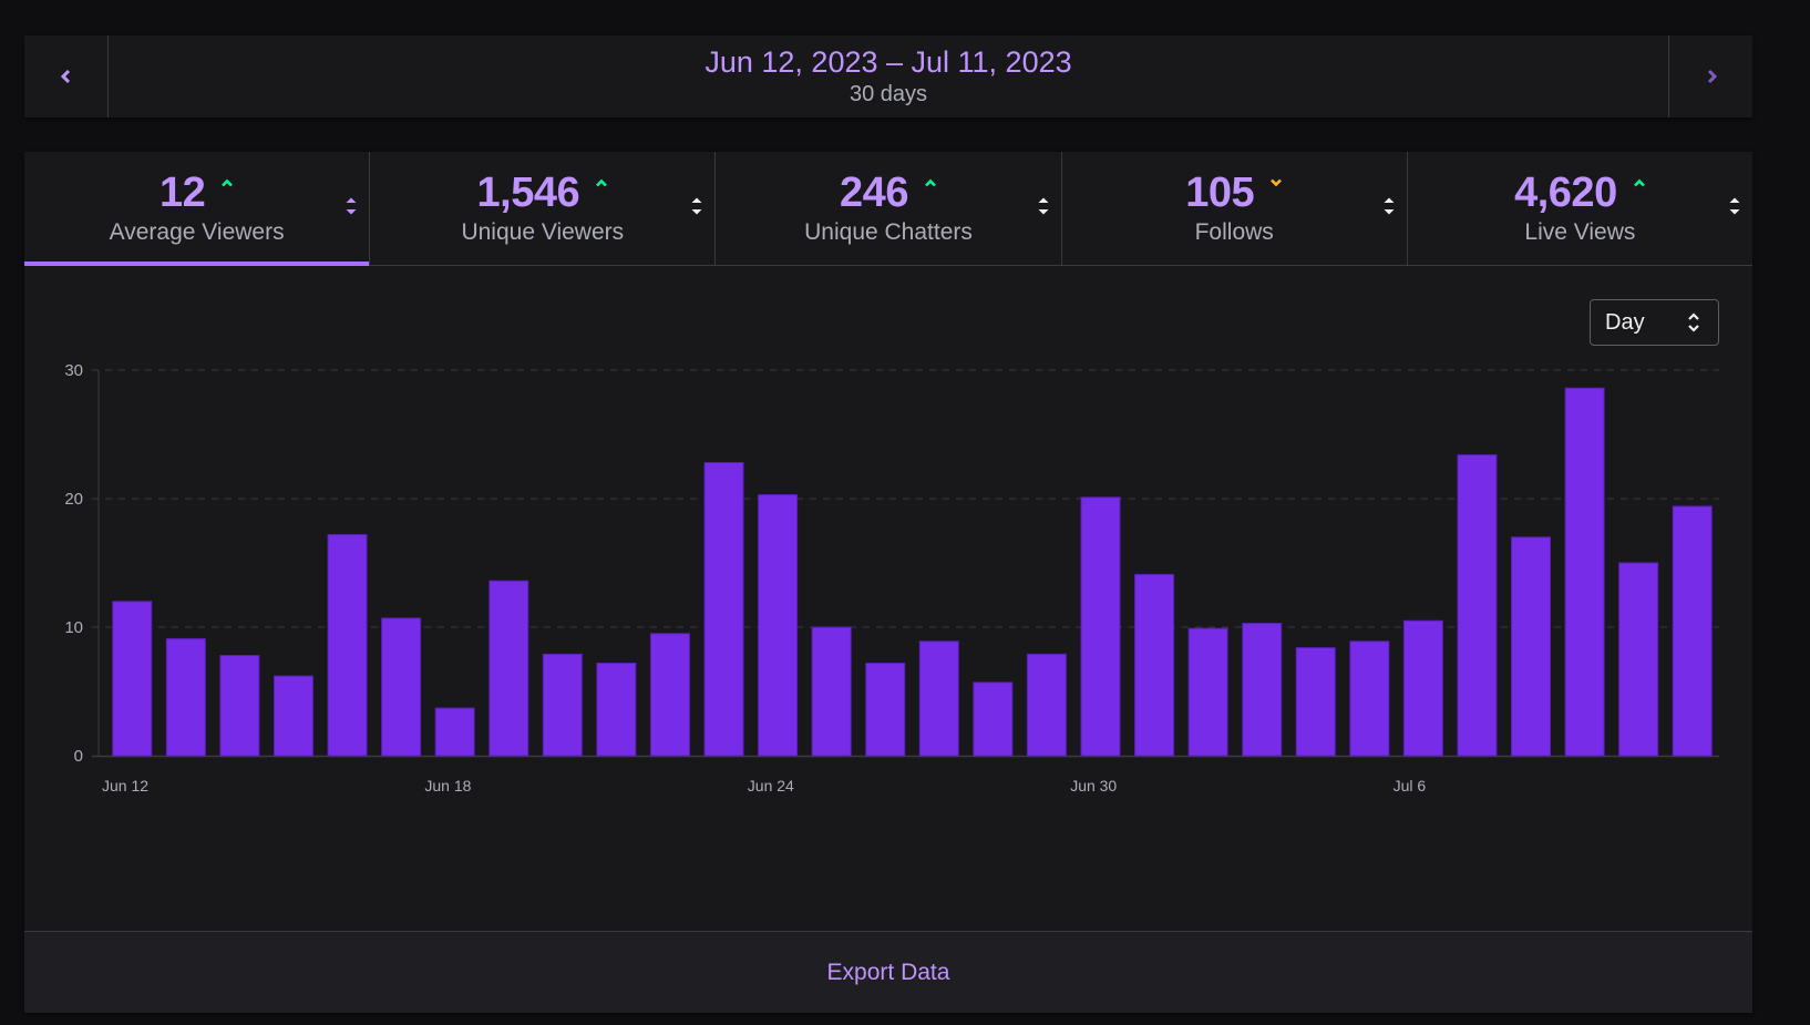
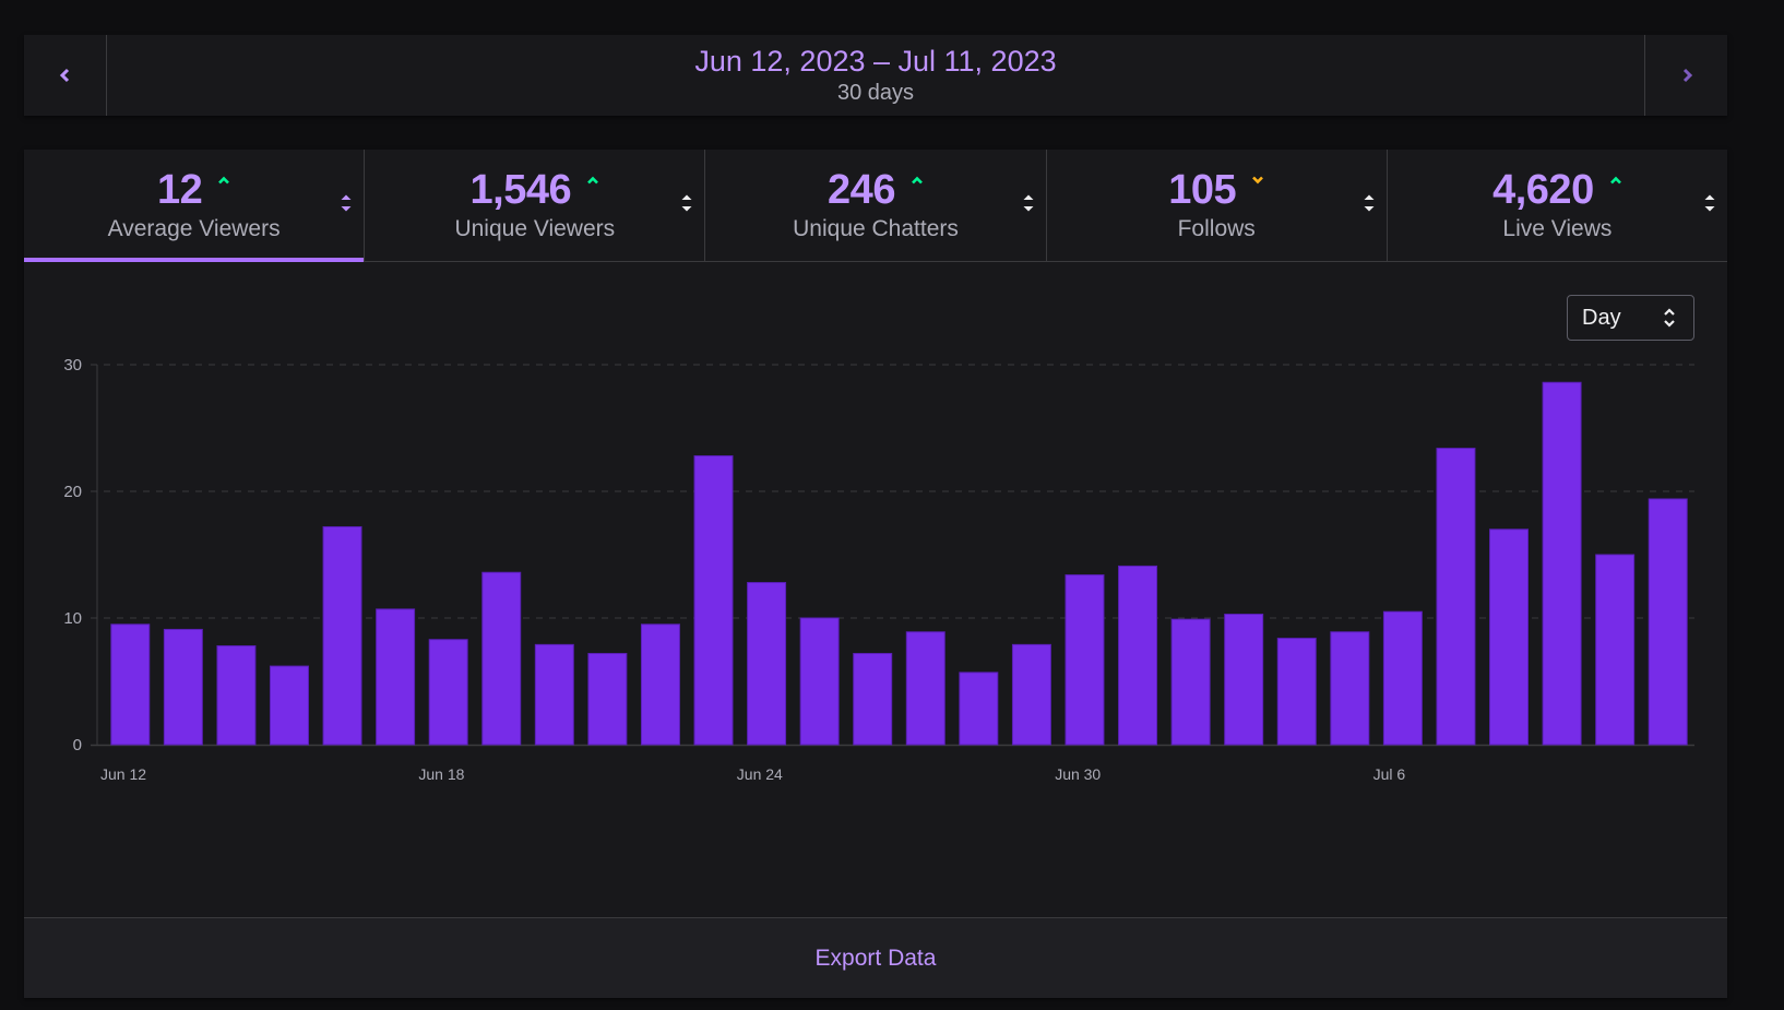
Jun 12: 12.0 -> 9.5
Jun 18: 3.7 -> 8.3
Jun 24: 20.3 -> 12.8
Jun 30: 20.1 -> 13.4
